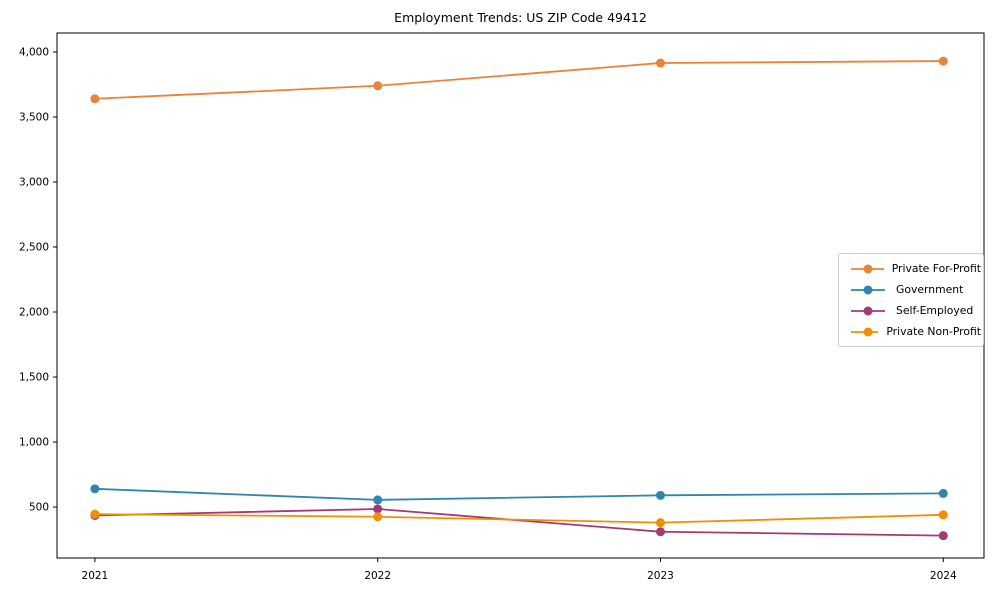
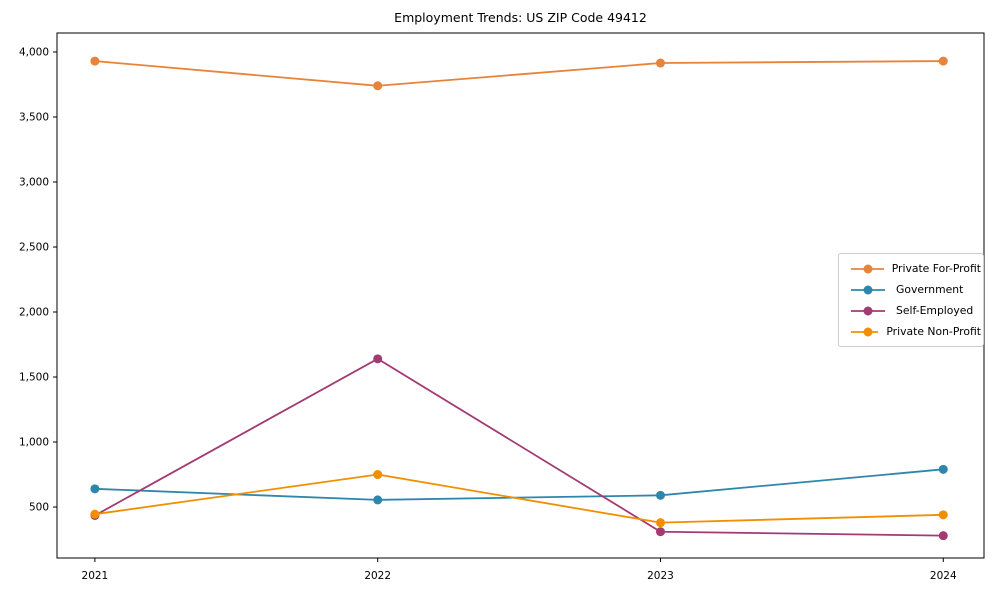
Private For-Profit/2021: 3640 -> 3930
Self-Employed/2022: 480 -> 1640
Private Non-Profit/2022: 420 -> 750
Government/2024: 600 -> 790
